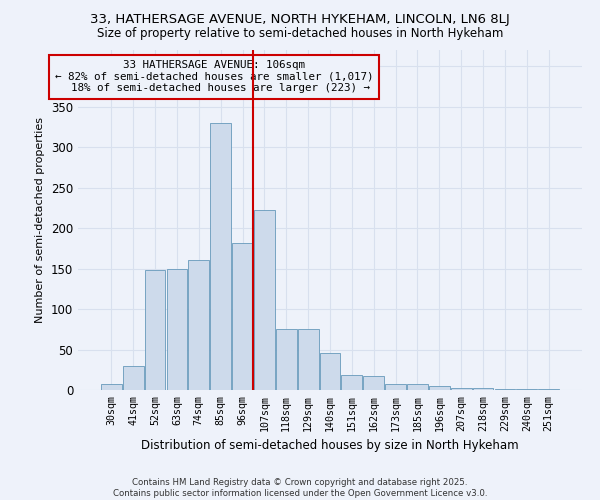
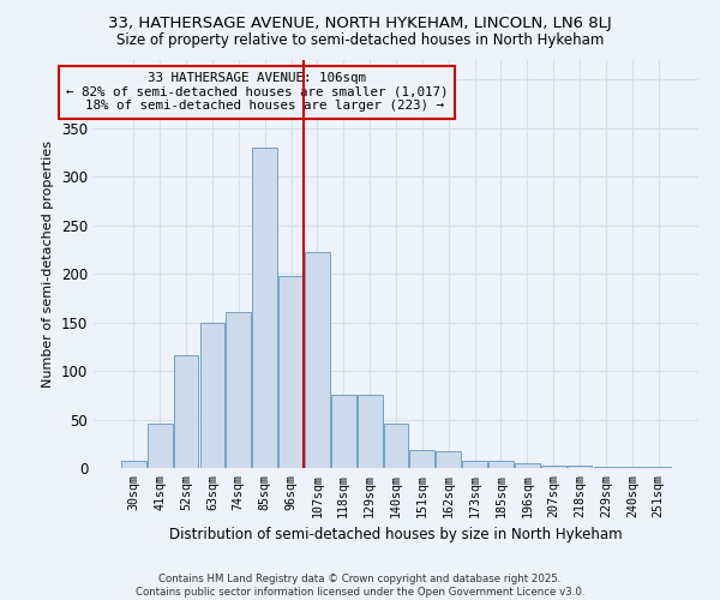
41sqm: 30 -> 46
52sqm: 148 -> 116
96sqm: 182 -> 198
